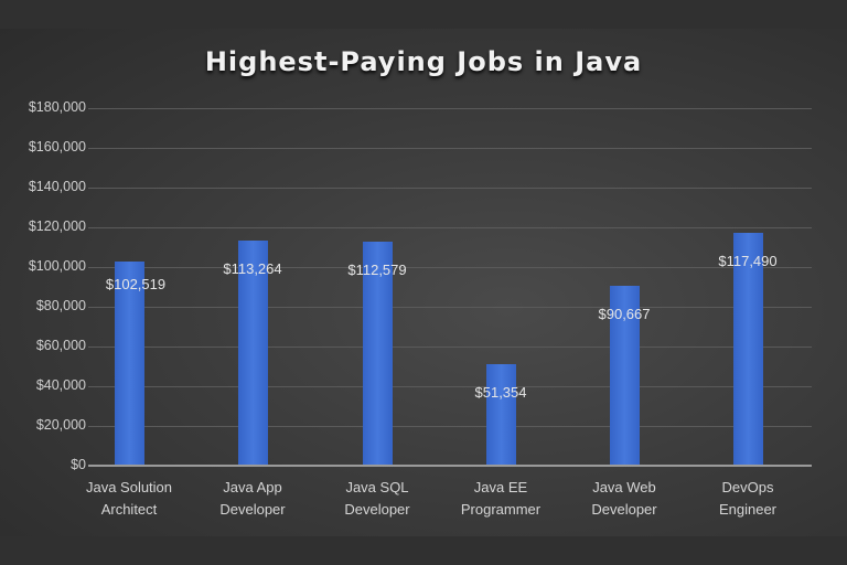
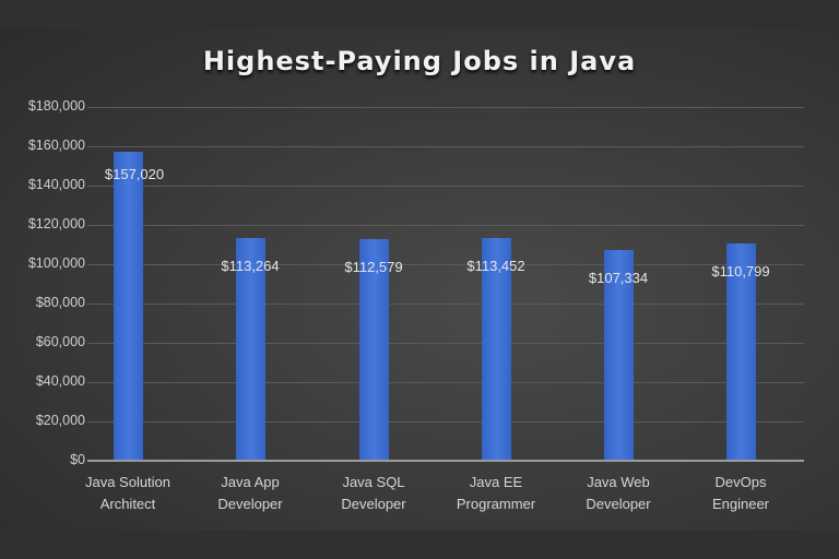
Java Solution Architect: $102,519 -> $157,020
Java EE Programmer: $51,354 -> $113,452
Java Web Developer: $90,667 -> $107,334
DevOps Engineer: $117,490 -> $110,799
